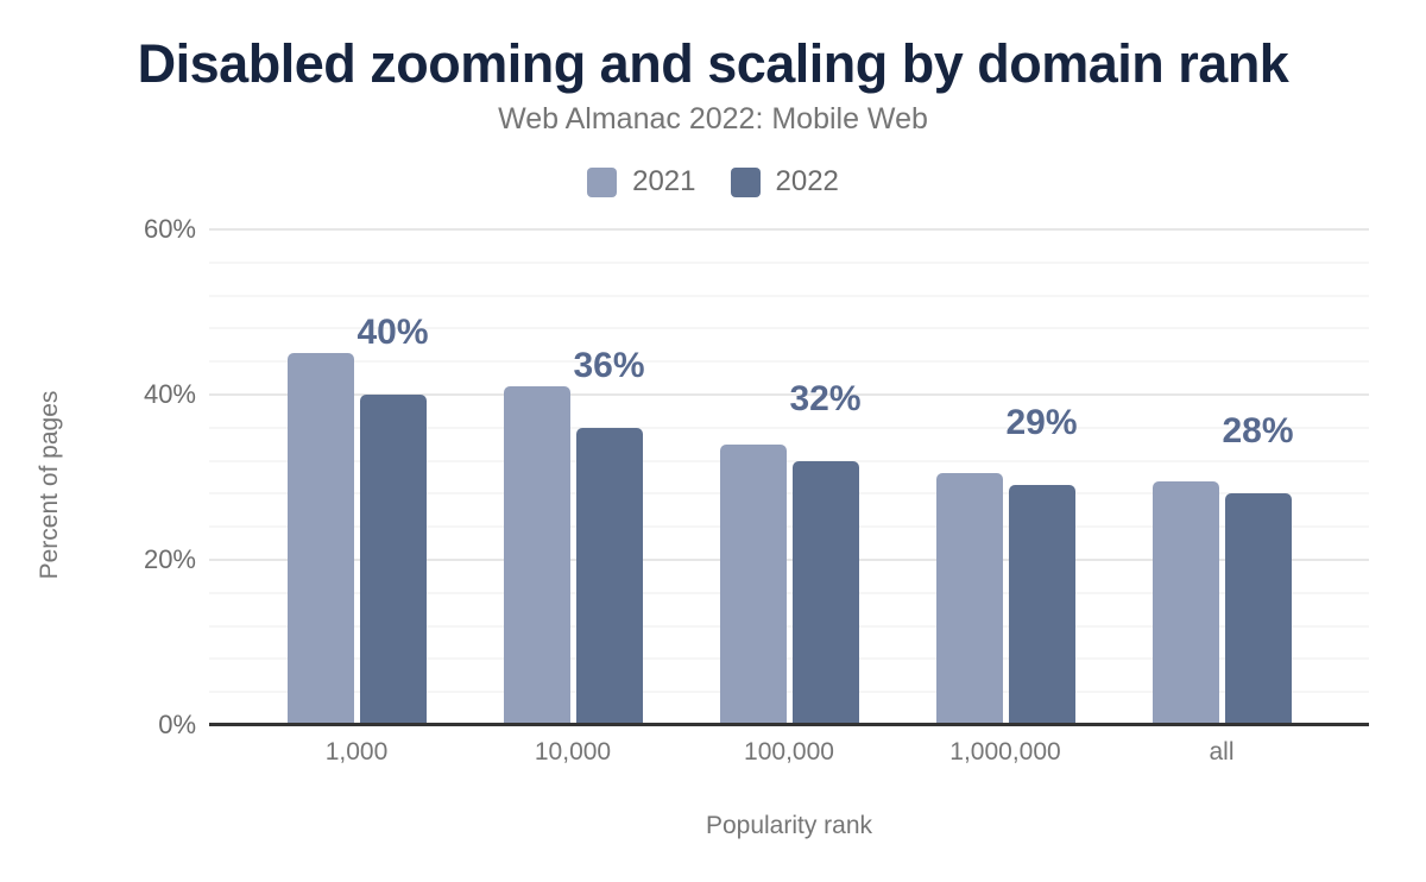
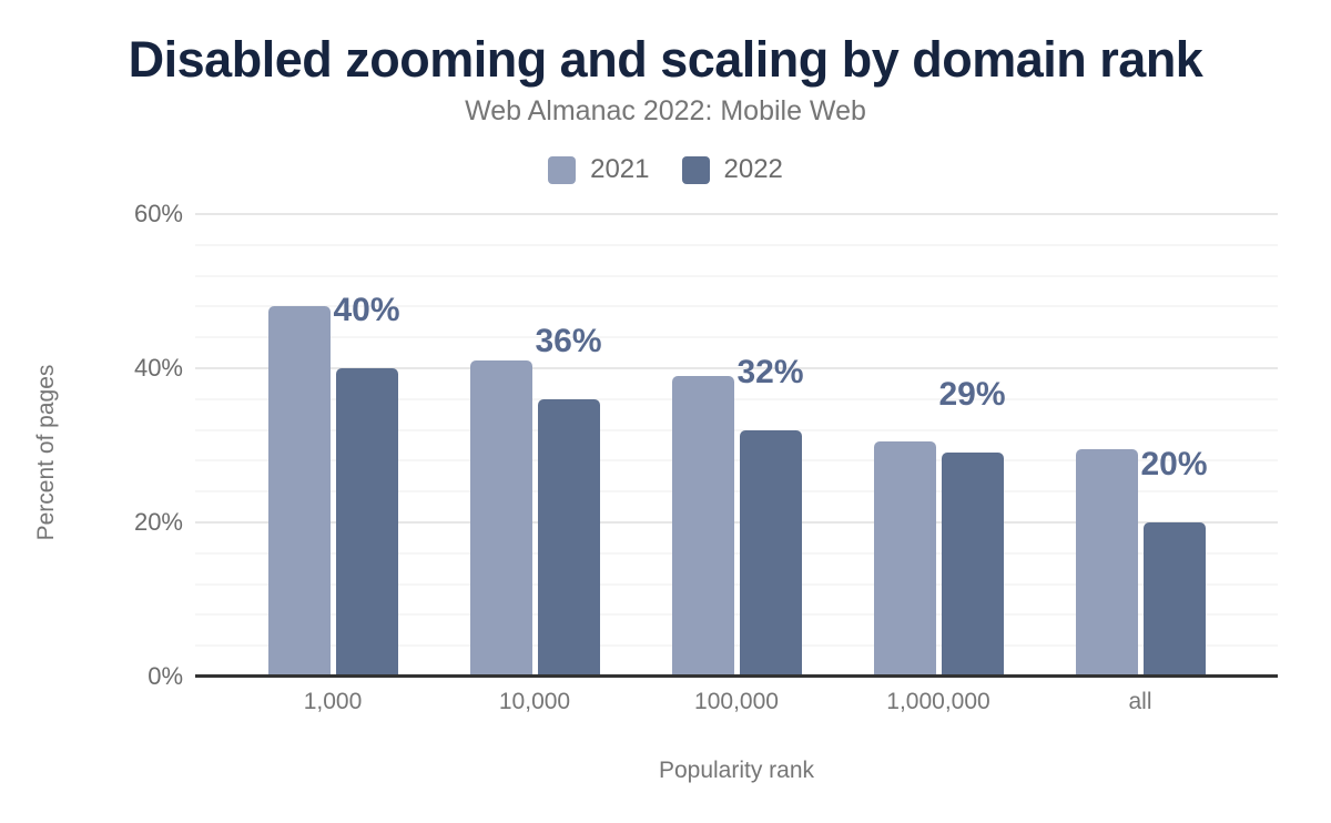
2021/1,000: 45% -> 48%
2021/100,000: 34% -> 39%
2022/all: 28% -> 20%
